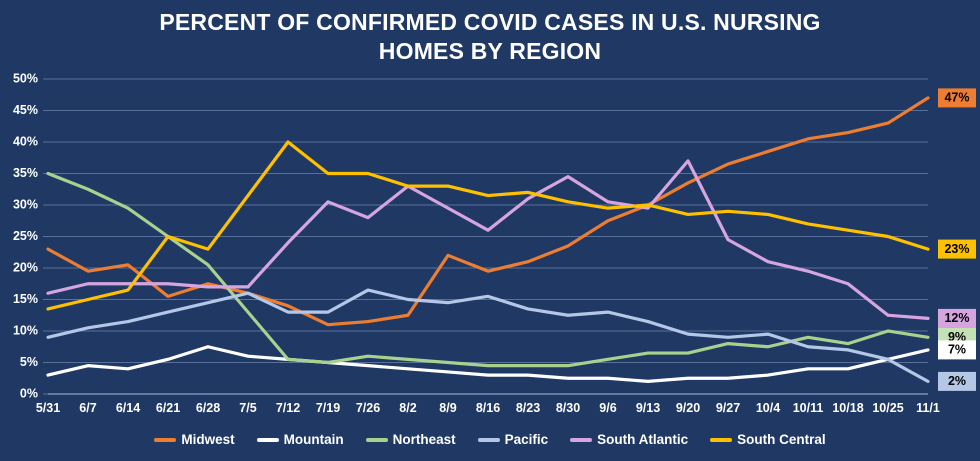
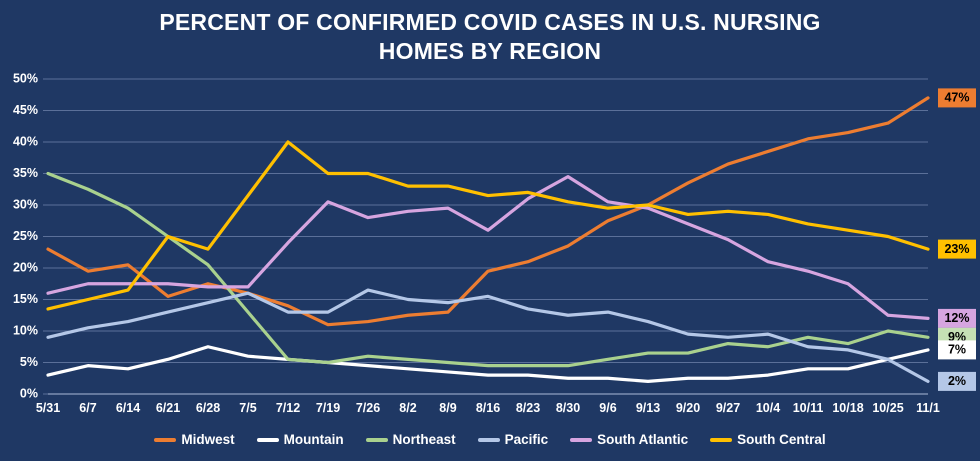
South Atlantic/8/2: 33% -> 29%
Midwest/8/9: 22% -> 13%
South Atlantic/9/20: 37% -> 27%
